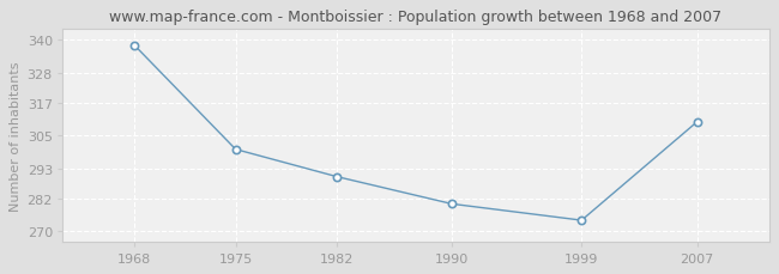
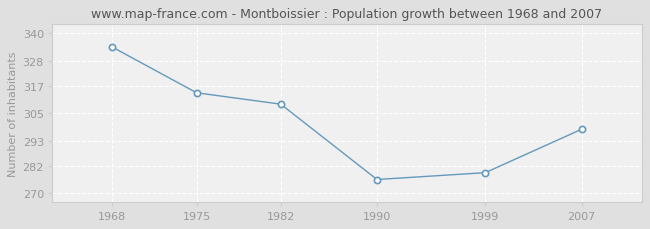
1968: 338 -> 334
1975: 300 -> 314
1982: 290 -> 309
1990: 280 -> 276
1999: 274 -> 279
2007: 310 -> 298
